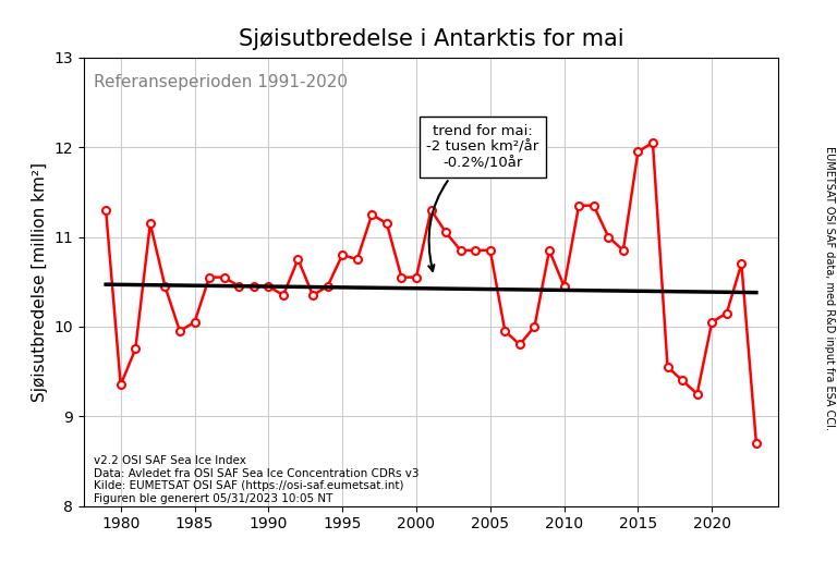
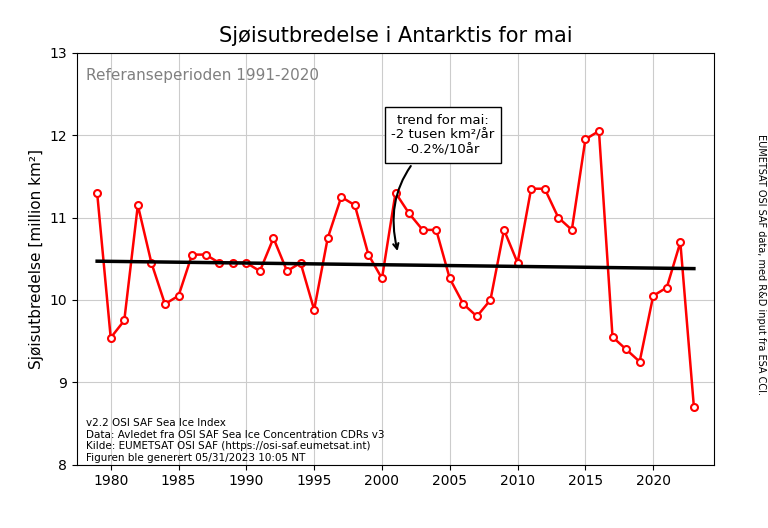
1980: 9.35 -> 9.54
1995: 10.80 -> 9.88
2000: 10.55 -> 10.26
2005: 10.85 -> 10.26
